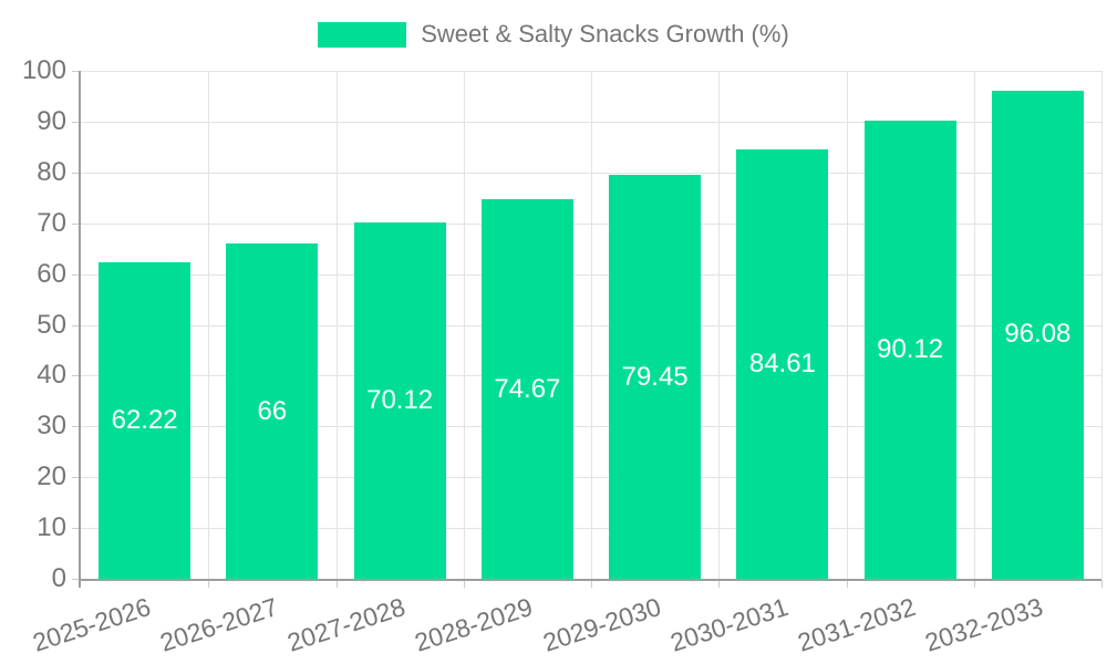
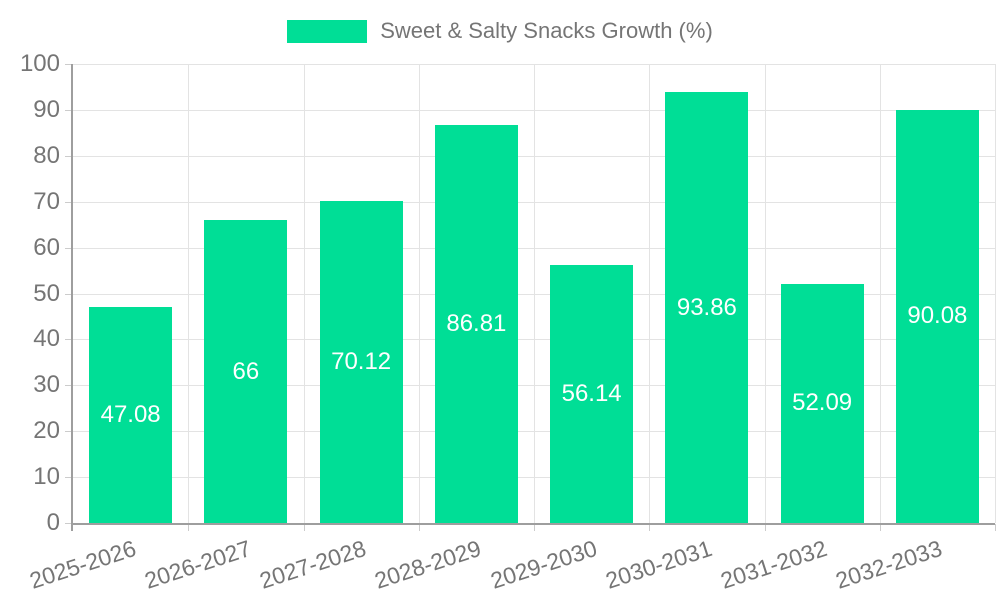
2025-2026: 62.22 -> 47.08
2028-2029: 74.67 -> 86.81
2029-2030: 79.45 -> 56.14
2030-2031: 84.61 -> 93.86
2031-2032: 90.12 -> 52.09
2032-2033: 96.08 -> 90.08
